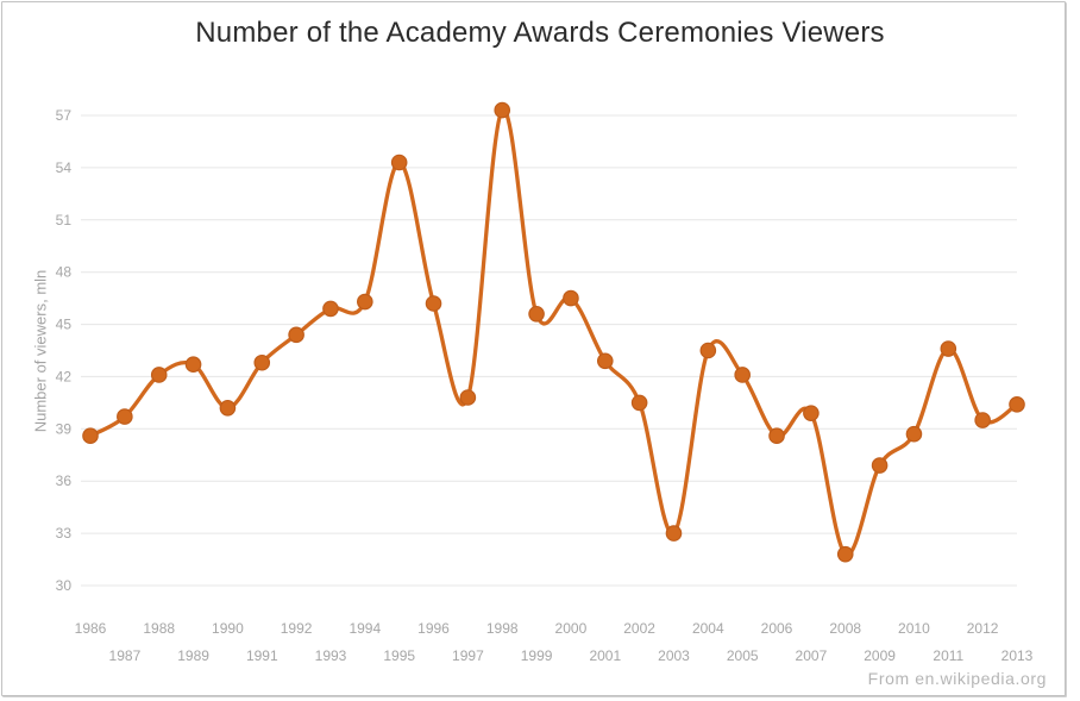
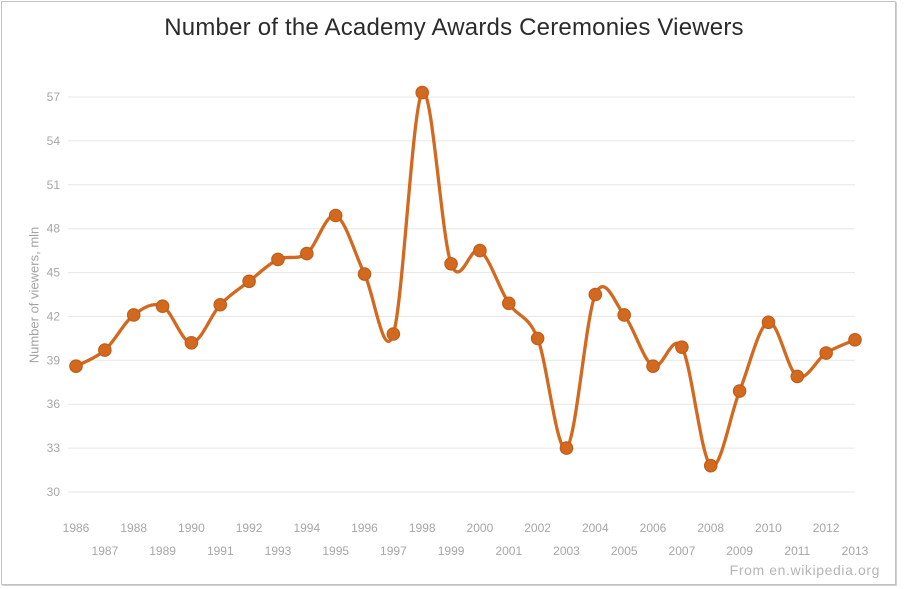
1995: 54.3 -> 48.9
1996: 46.2 -> 44.9
2010: 38.7 -> 41.6
2011: 43.6 -> 37.9
